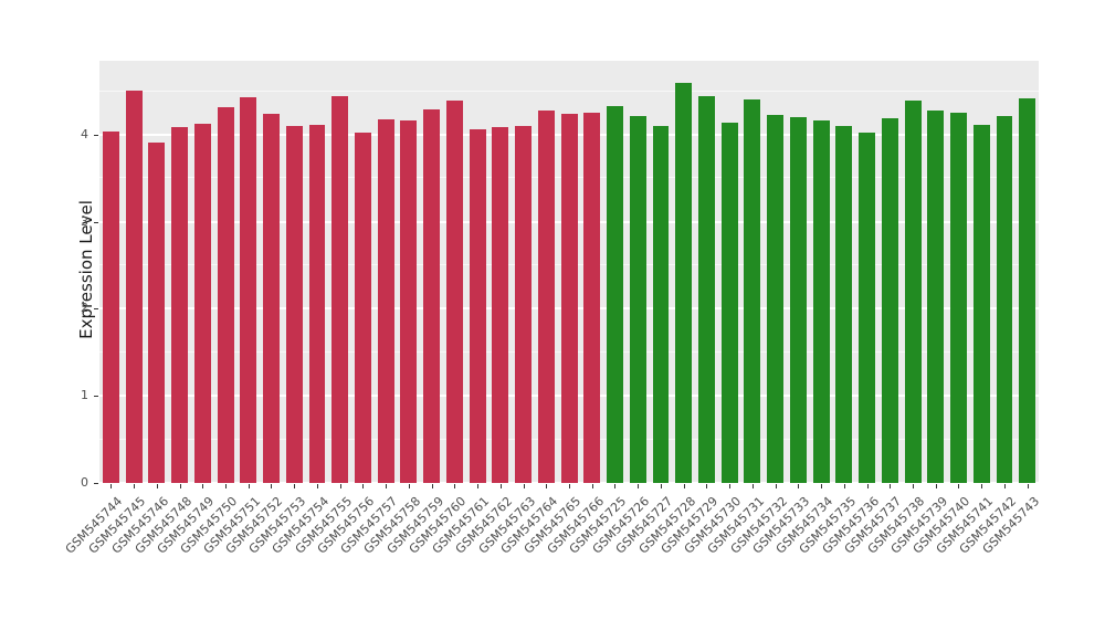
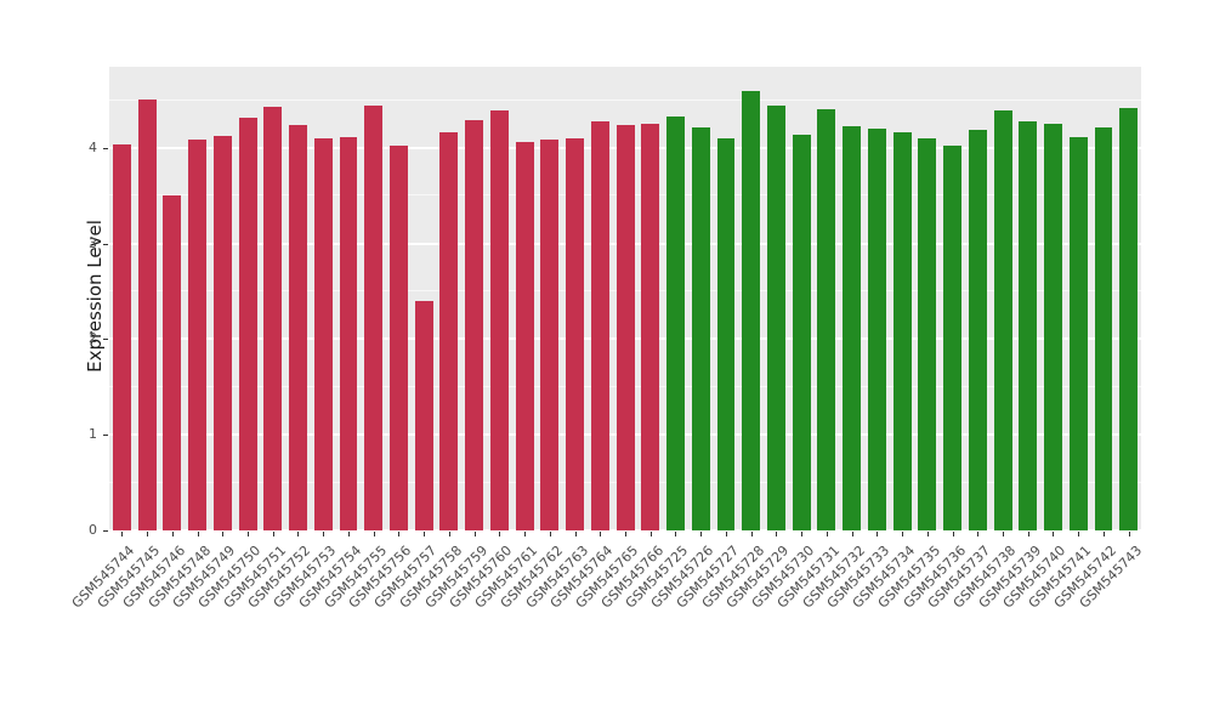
GSM545746: 3.9 -> 3.5
GSM545757: 4.2 -> 2.4
